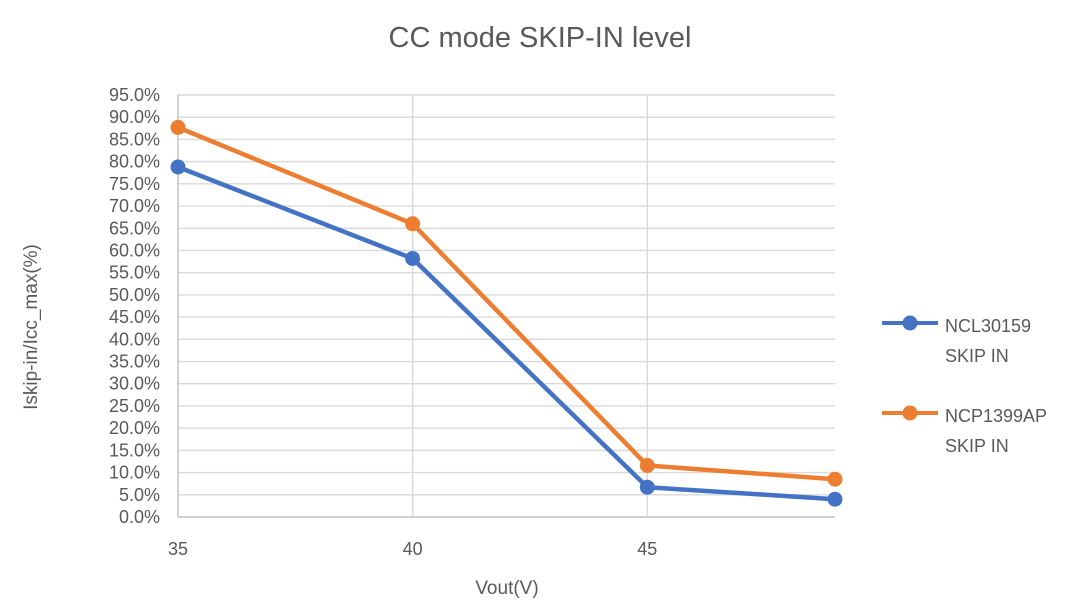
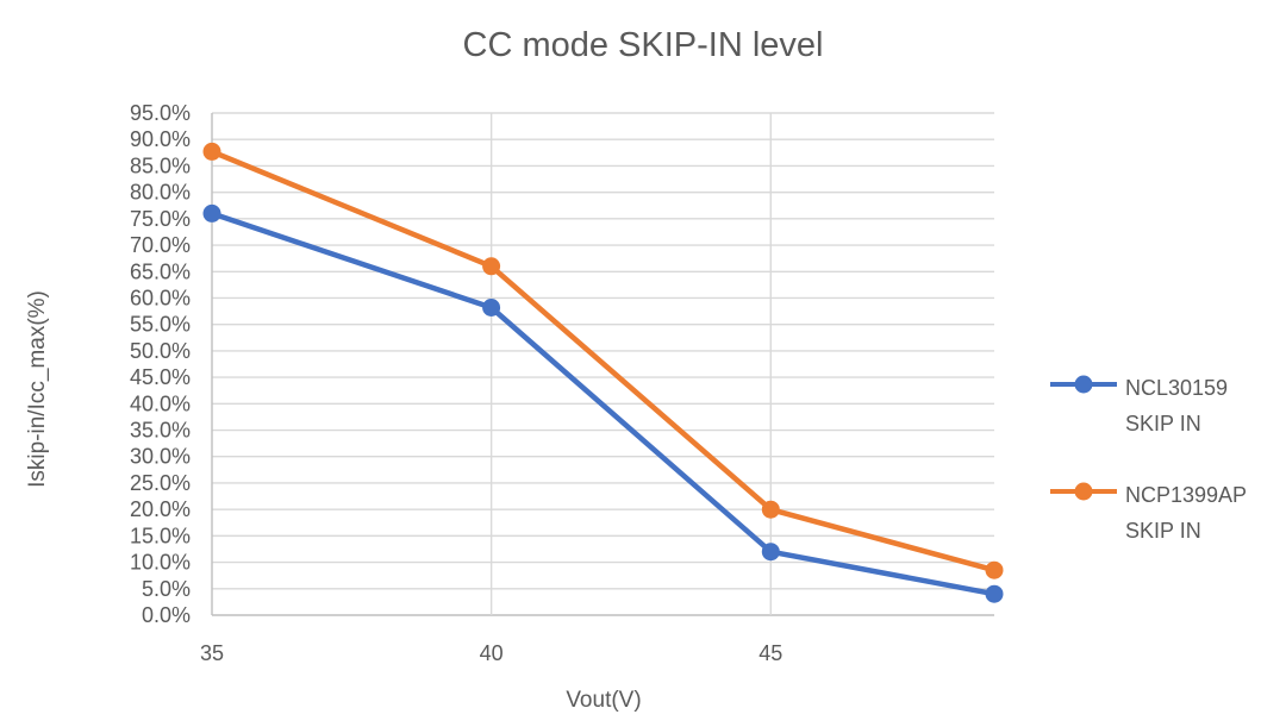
NCL30159 SKIP IN/35: 79% -> 76%
NCL30159 SKIP IN/45: 7% -> 12%
NCP1399AP SKIP IN/45: 12% -> 20%
